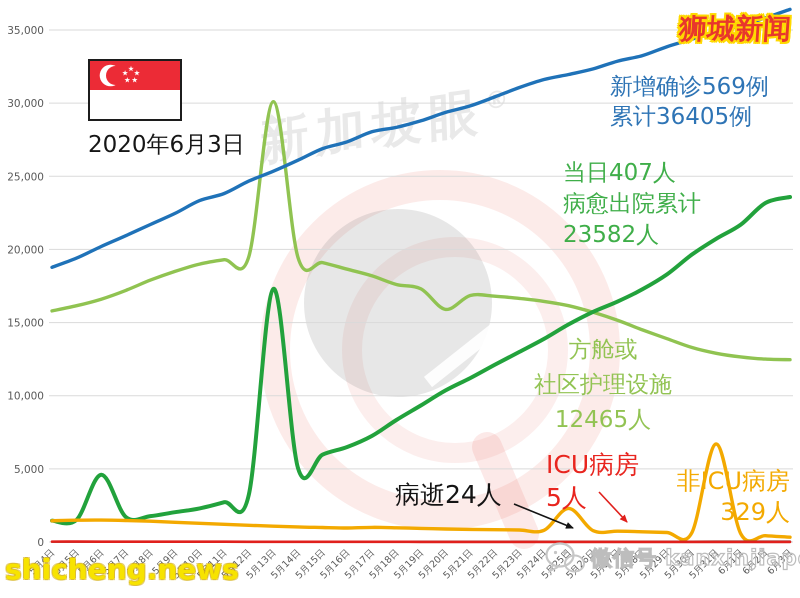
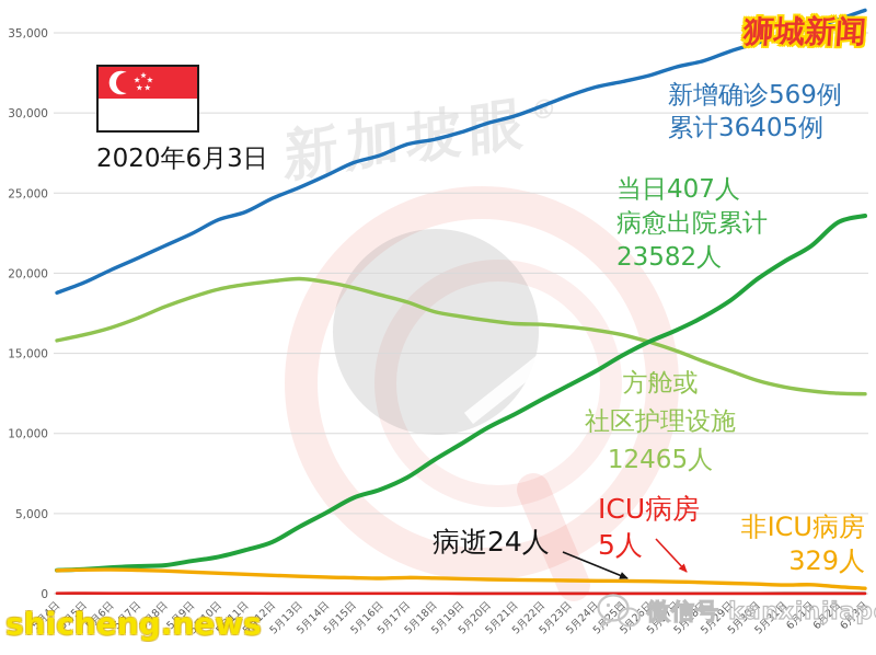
病愈出院累计/5月6日: 4600 -> 1600
方舱或社区护理设施/5月13日: 30100 -> 19600
病愈出院累计/5月13日: 17300 -> 4200
方舱或社区护理设施/5月20日: 15900 -> 17000
非ICU病房/5月25日: 2300 -> 800
非ICU病房/5月31日: 6700 -> 500
